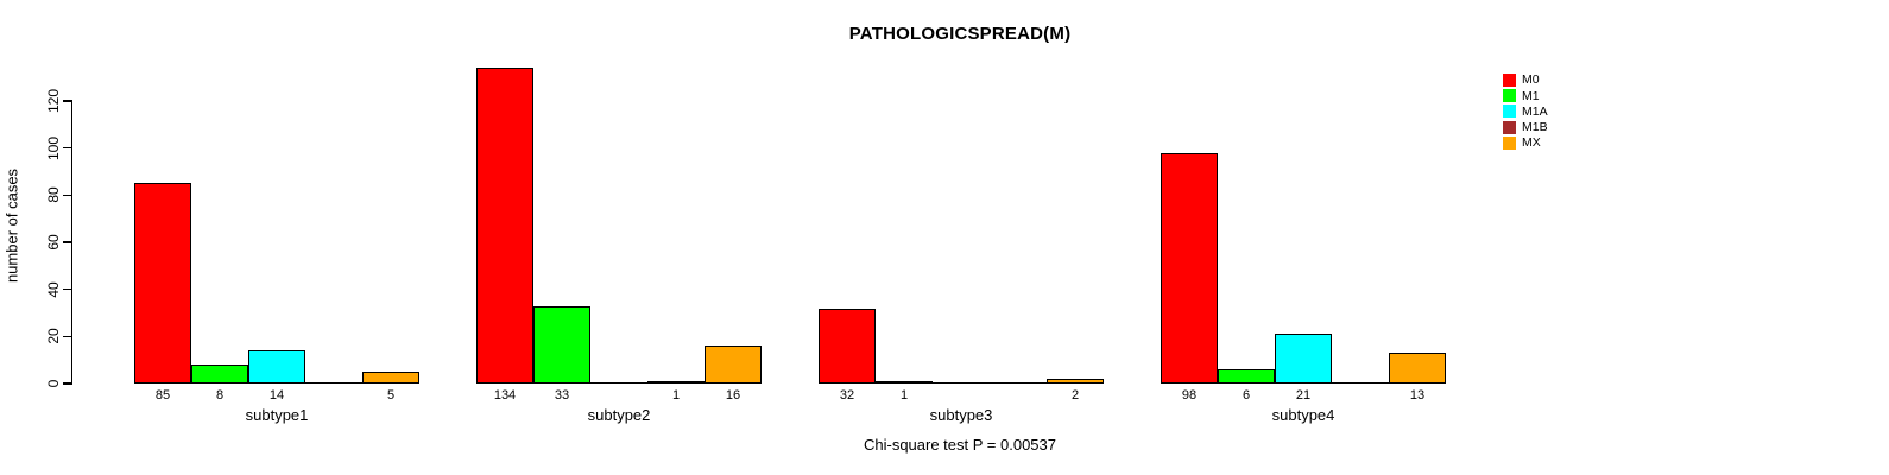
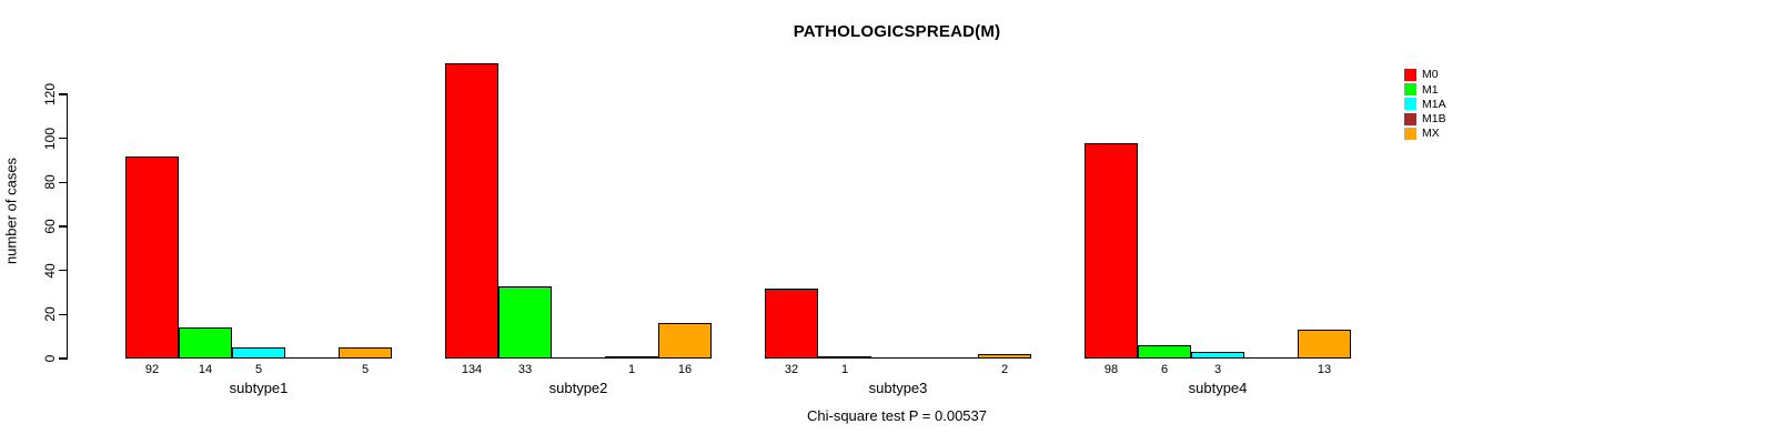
M0/subtype1: 85 -> 92
M1/subtype1: 8 -> 14
M1A/subtype1: 14 -> 5
M1A/subtype4: 21 -> 3
